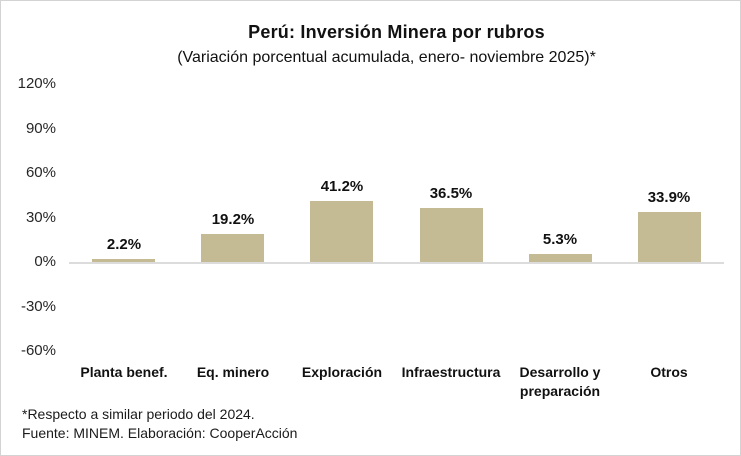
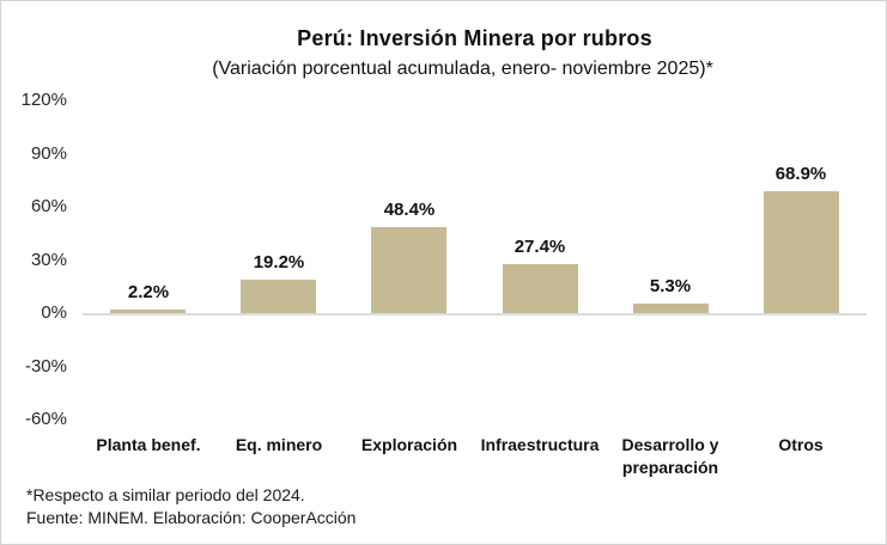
Exploración: 41.2% -> 48.4%
Infraestructura: 36.5% -> 27.4%
Otros: 33.9% -> 68.9%
